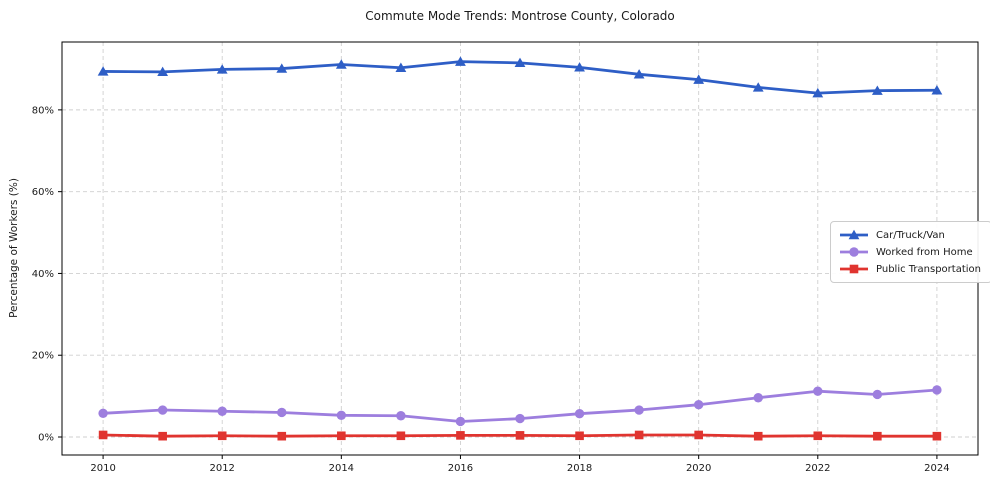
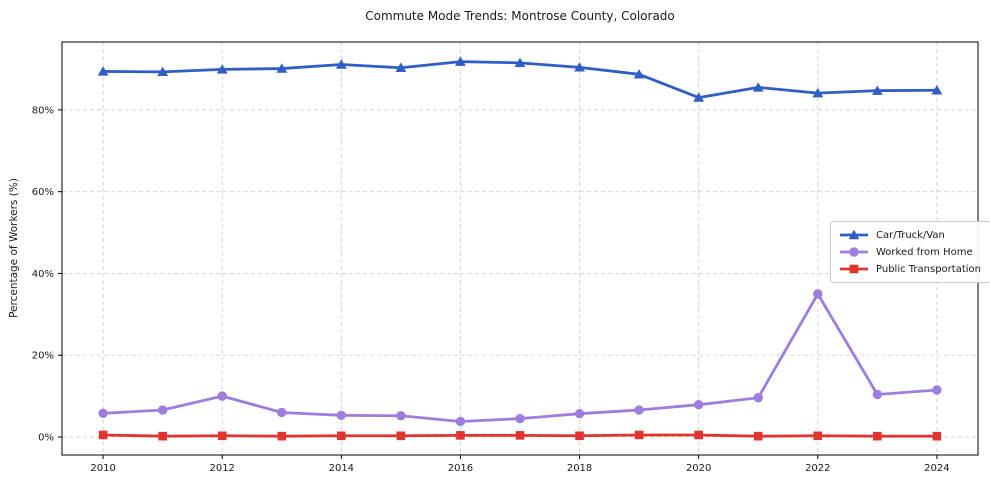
Worked from Home/2012: 6% -> 10%
Car/Truck/Van/2020: 87% -> 83%
Worked from Home/2022: 11% -> 35%
